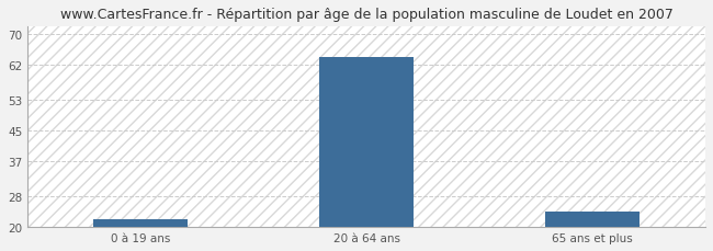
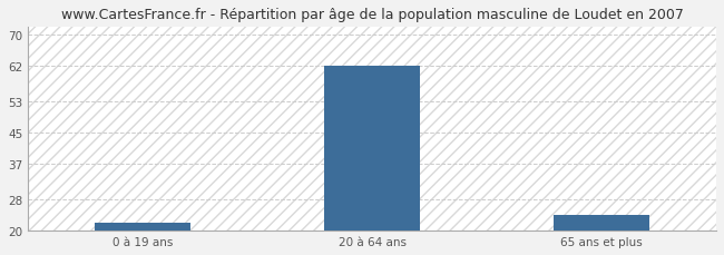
20 à 64 ans: 64 -> 62
